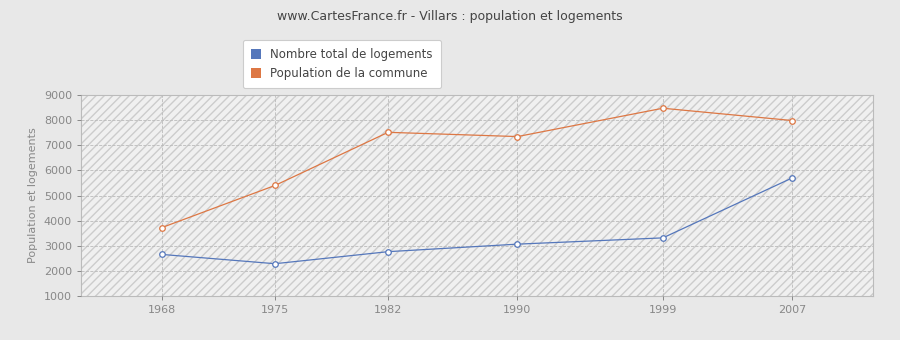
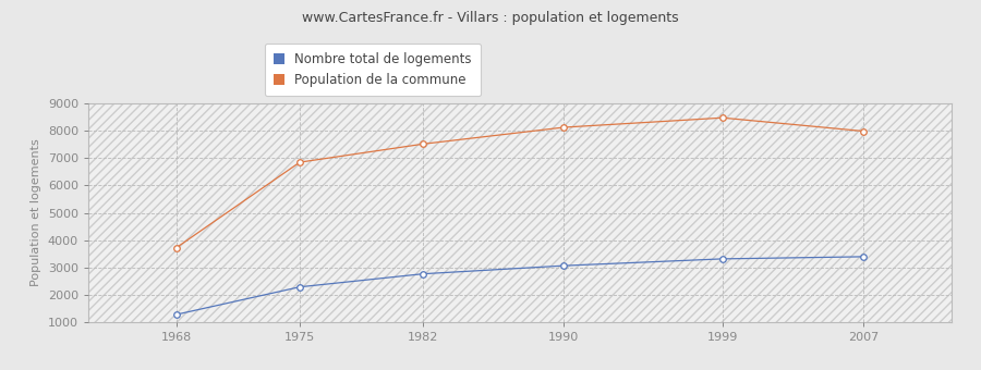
Nombre total de logements/1968: 2650 -> 1270
Population de la commune/1975: 5400 -> 6850
Population de la commune/1990: 7350 -> 8130
Nombre total de logements/2007: 5700 -> 3390
